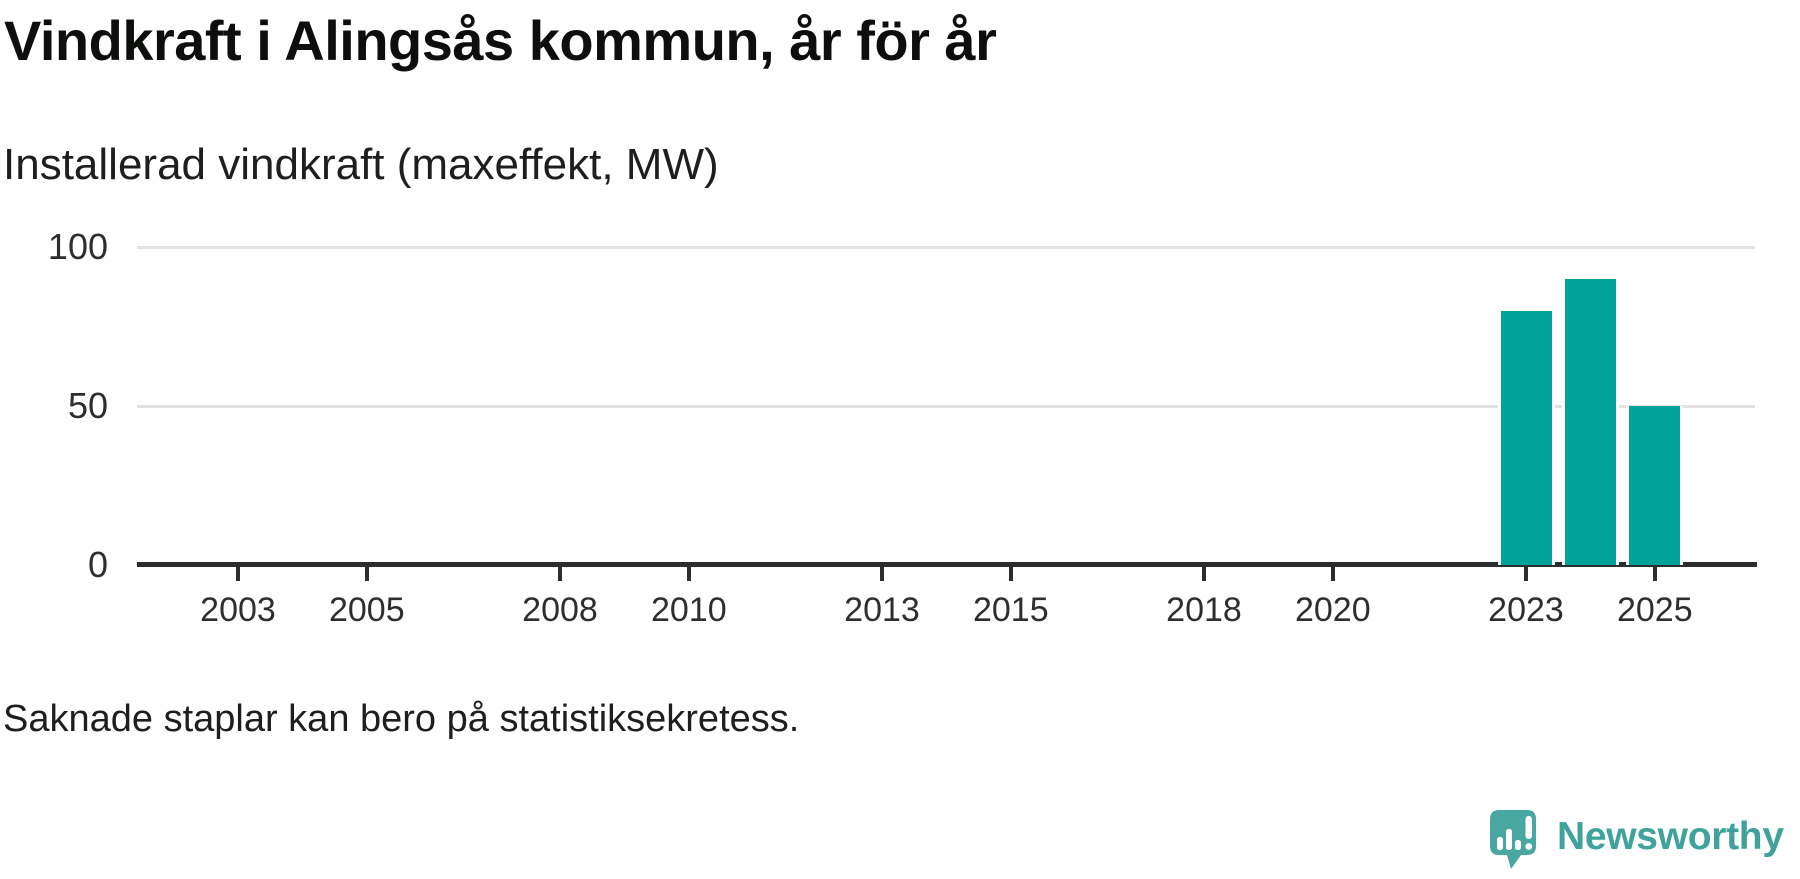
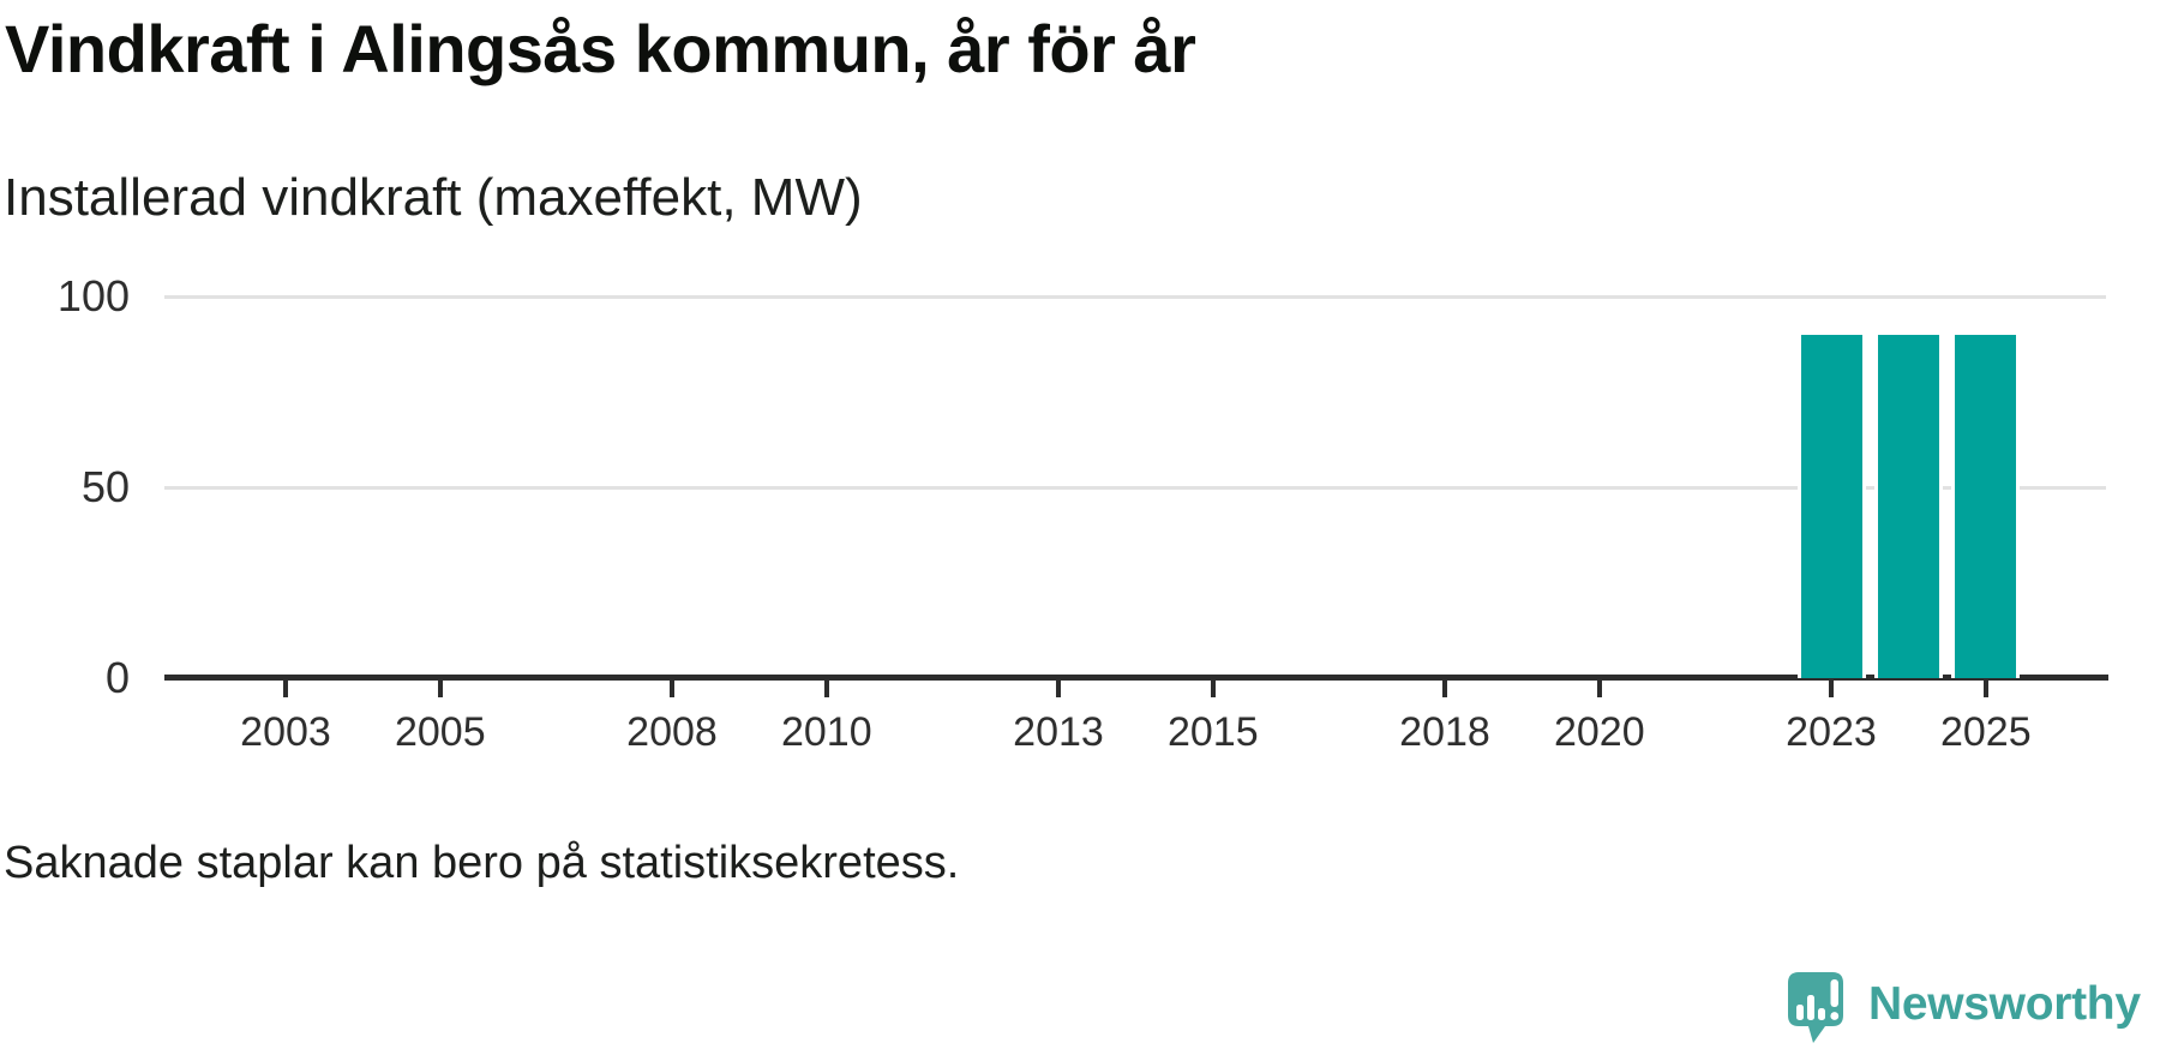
2023: 80 -> 90
2025: 50 -> 90
